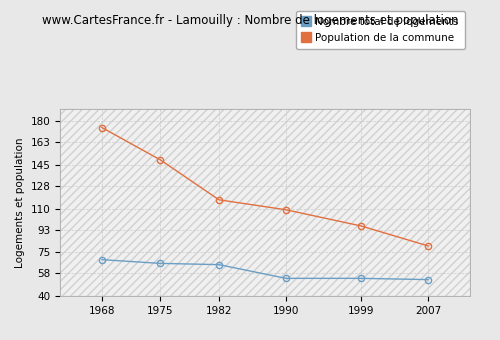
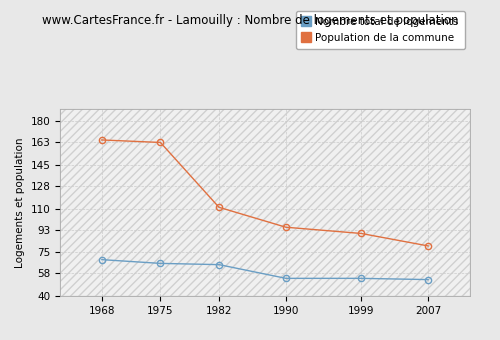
Population de la commune/1968: 175 -> 165
Population de la commune/1975: 149 -> 163
Population de la commune/1982: 117 -> 111
Population de la commune/1990: 109 -> 95
Population de la commune/1999: 96 -> 90
